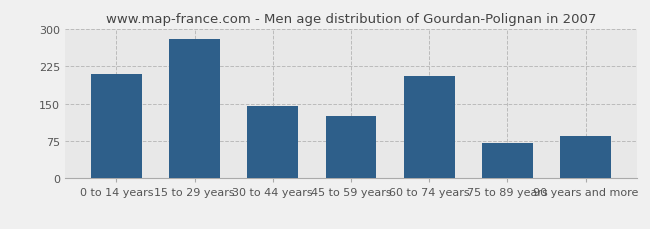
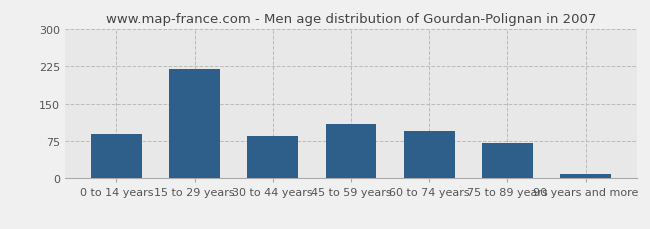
0 to 14 years: 210 -> 90
15 to 29 years: 280 -> 220
30 to 44 years: 145 -> 85
45 to 59 years: 125 -> 110
60 to 74 years: 205 -> 95
90 years and more: 85 -> 8
